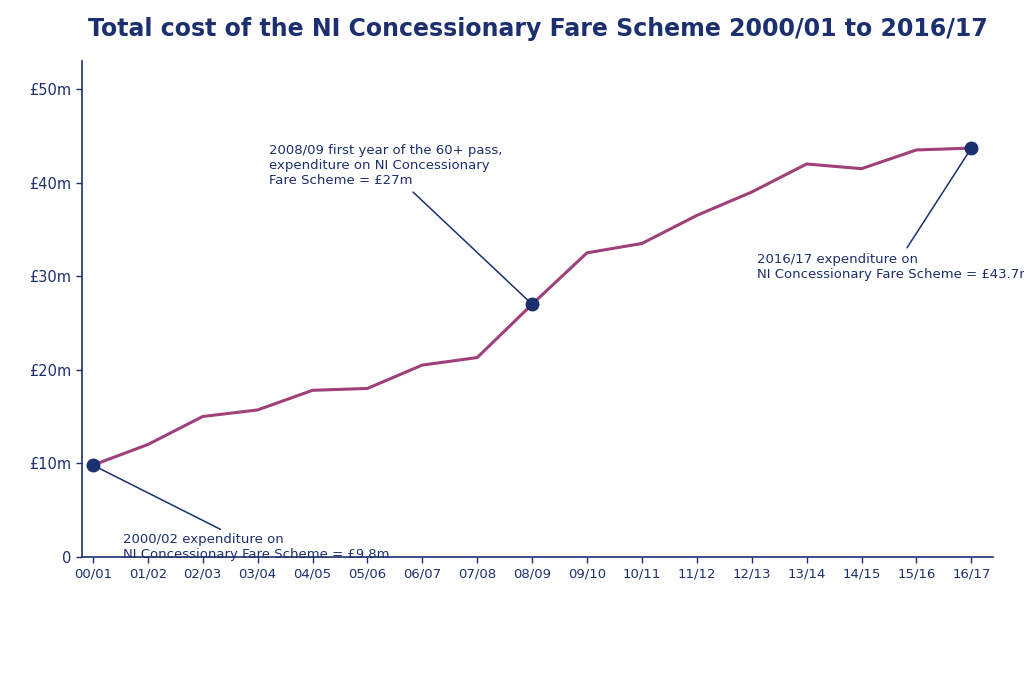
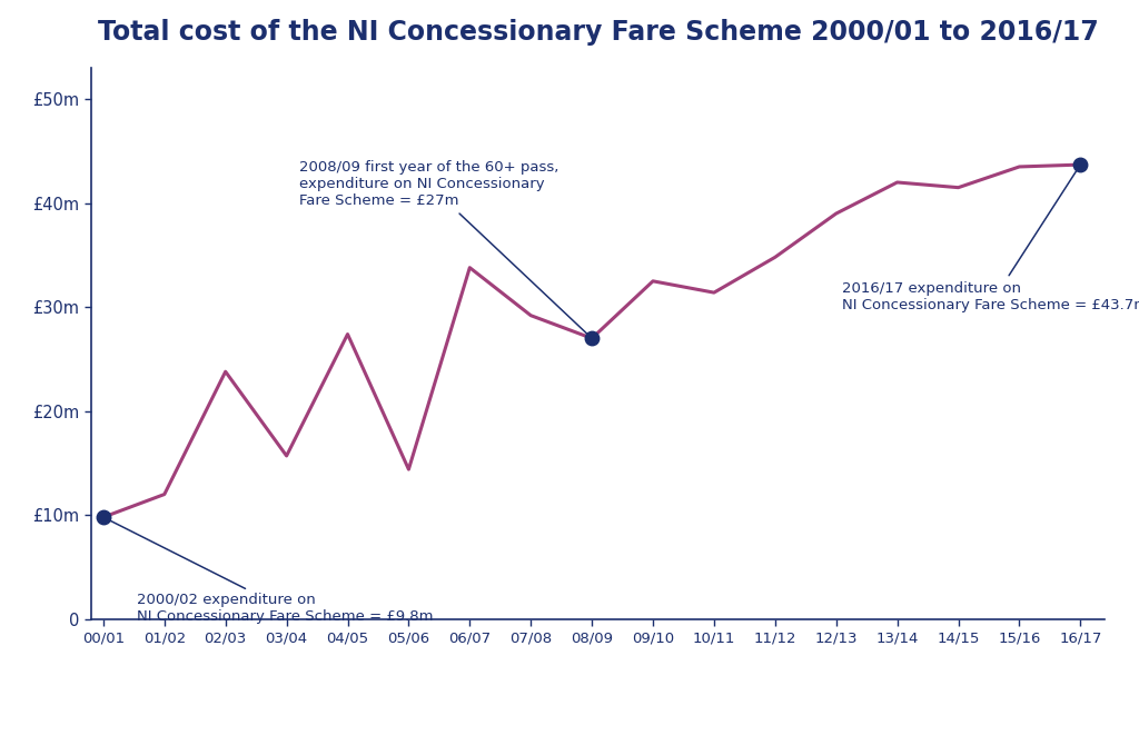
02/03: £15.0m -> £23.8m
04/05: £17.8m -> £27.4m
05/06: £18.0m -> £14.4m
06/07: £20.5m -> £33.8m
07/08: £21.3m -> £29.2m
10/11: £33.5m -> £31.4m
11/12: £36.5m -> £34.8m
